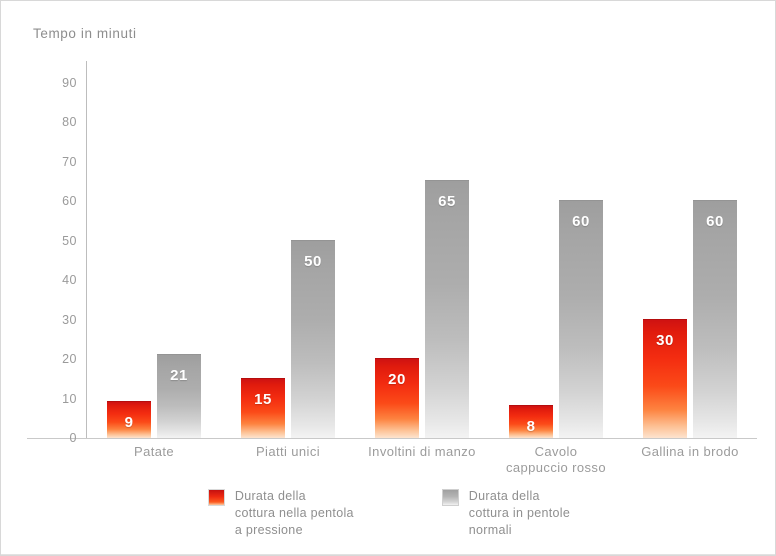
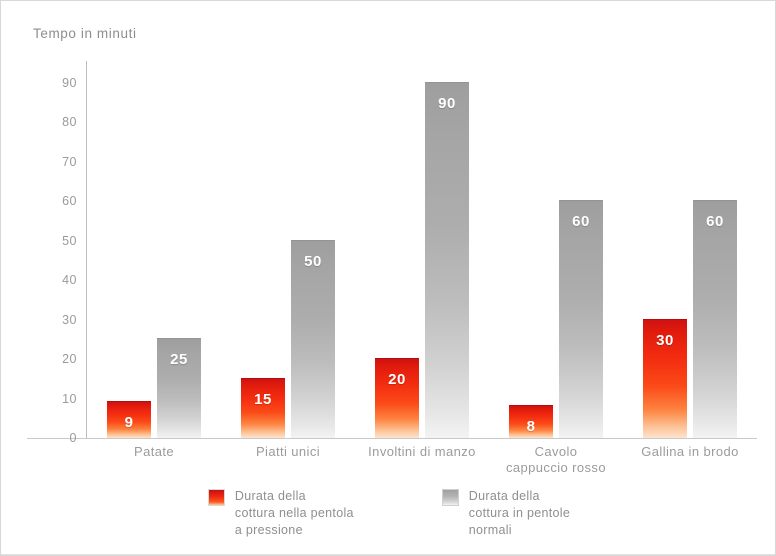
Durata della cottura in pentole normali/Patate: 21 -> 25
Durata della cottura in pentole normali/Involtini di manzo: 65 -> 90
